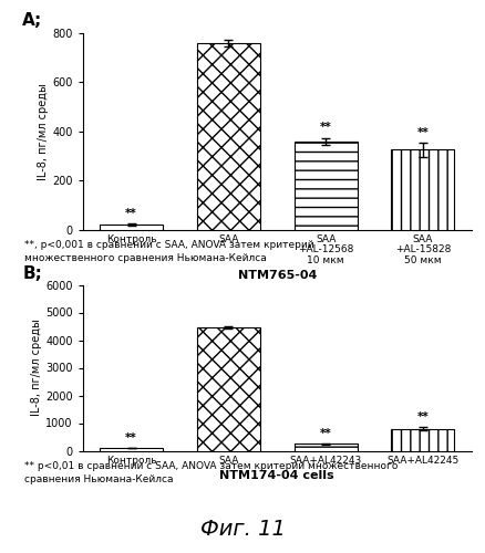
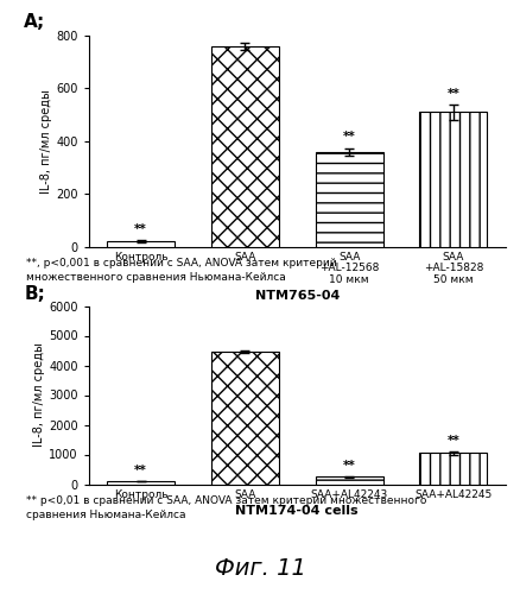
SAA +AL-15828 50 мкм: 325 -> 510
SAA+AL42245: 800 -> 1050
